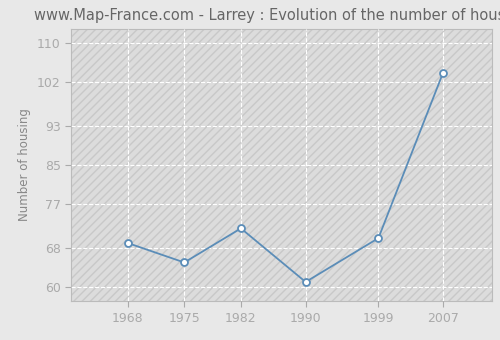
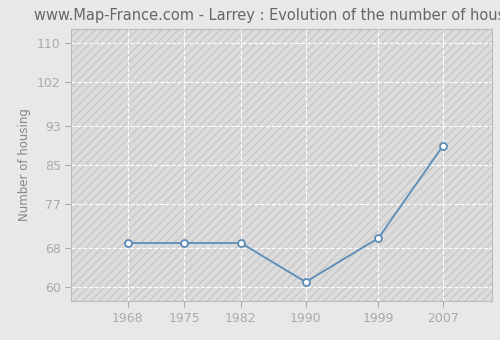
1975: 65 -> 69
1982: 72 -> 69
2007: 104 -> 89
